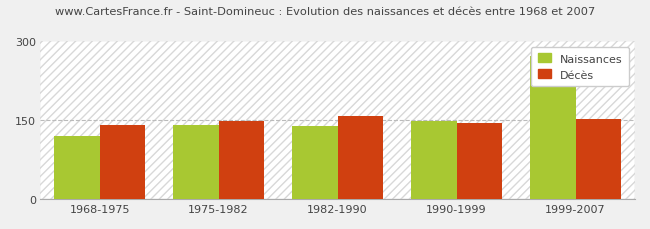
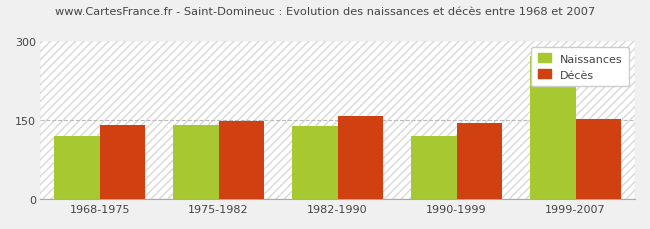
Naissances/1990-1999: 148 -> 120
